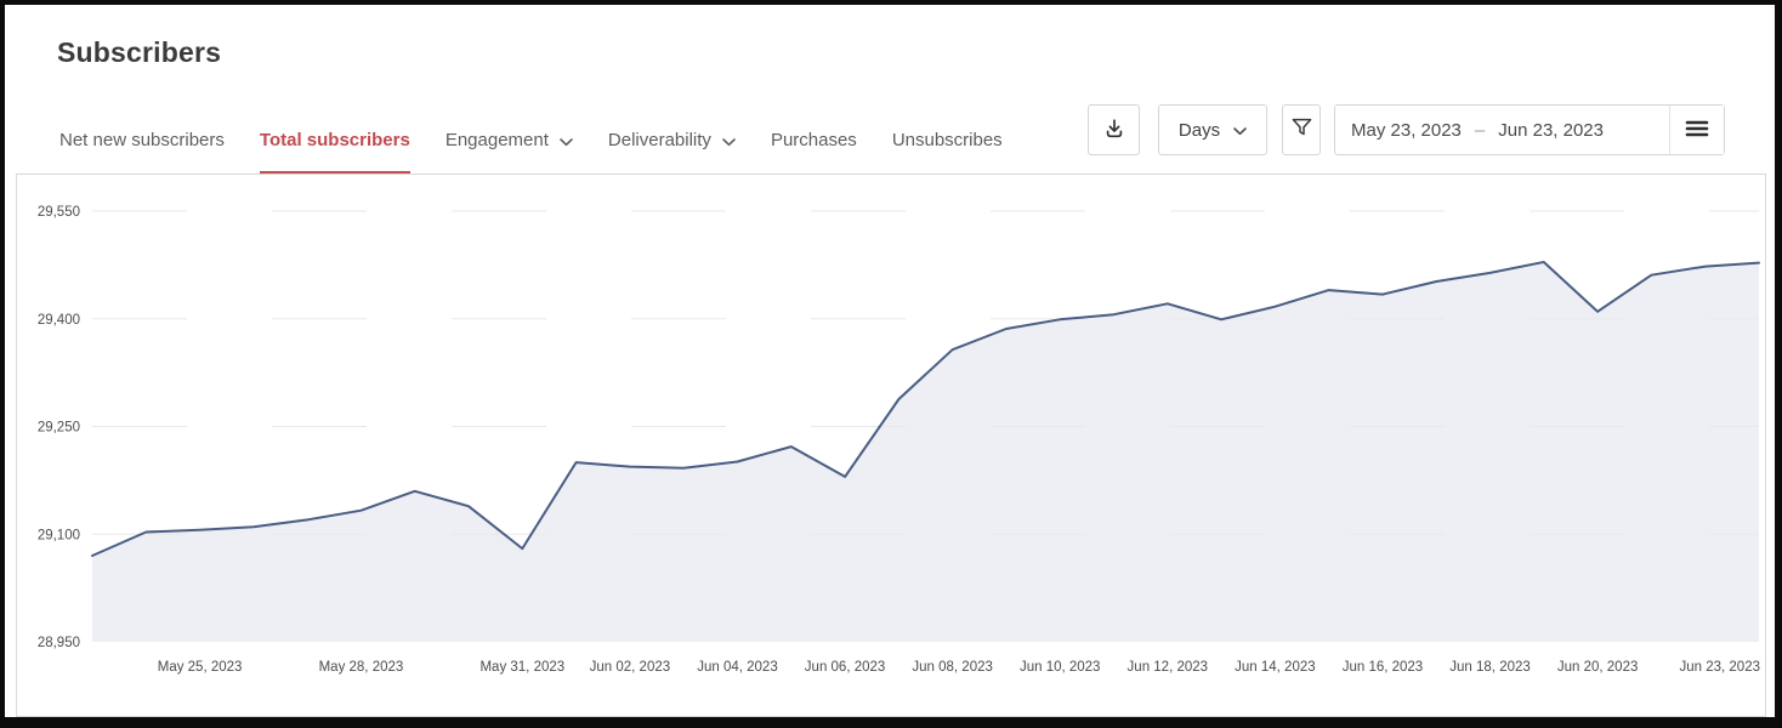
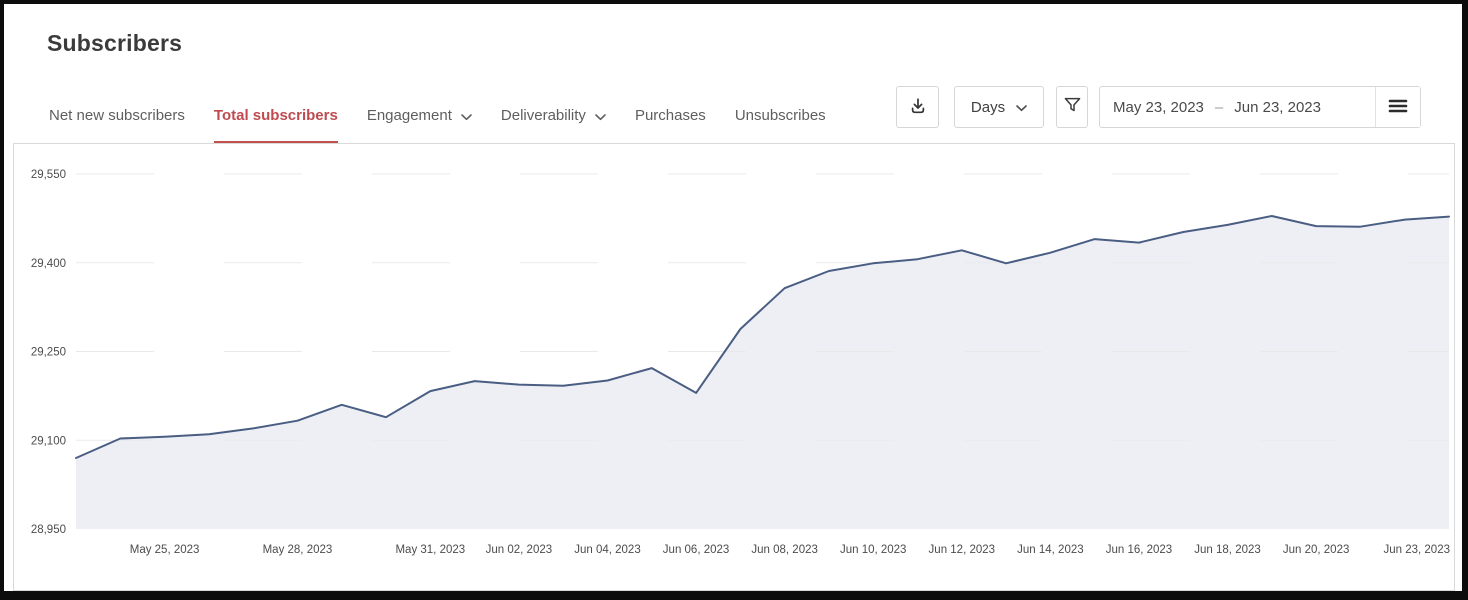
May 31, 2023: 29080 -> 29180
Jun 20, 2023: 29410 -> 29460
